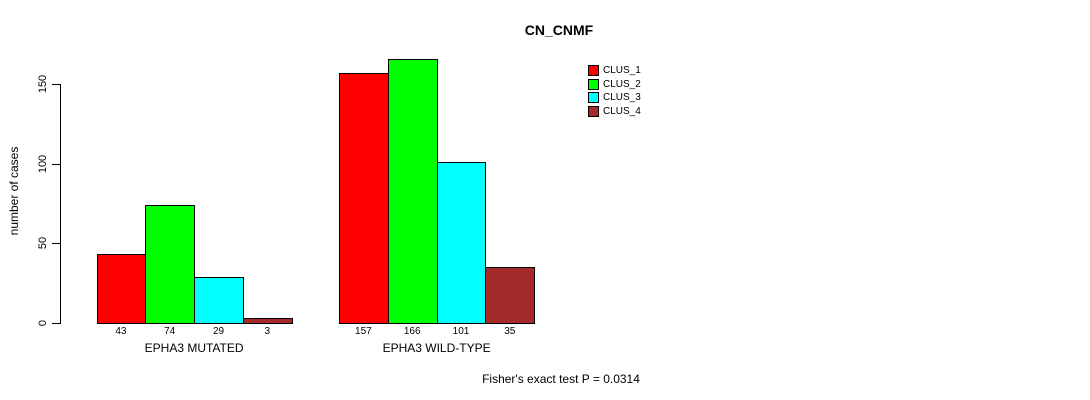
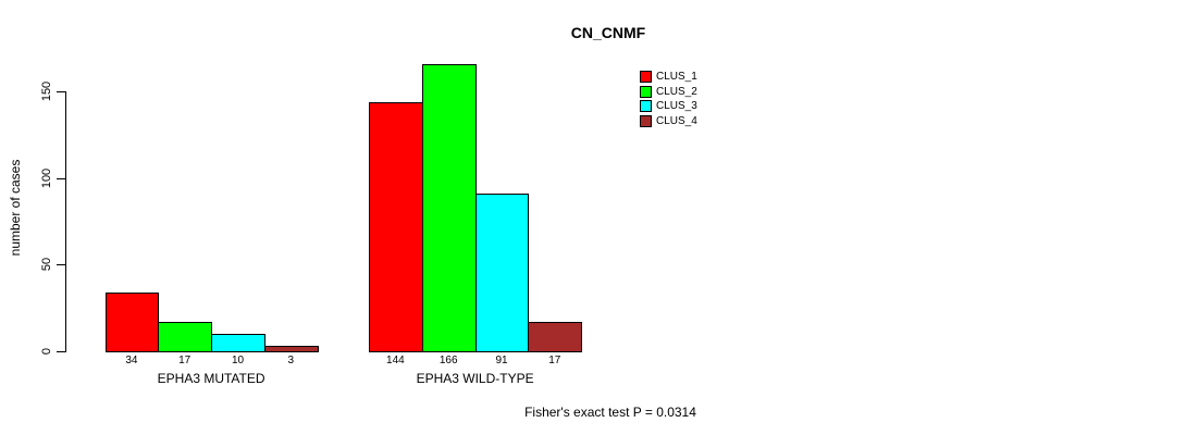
CLUS_1/EPHA3 MUTATED: 43 -> 34
CLUS_2/EPHA3 MUTATED: 74 -> 17
CLUS_3/EPHA3 MUTATED: 29 -> 10
CLUS_1/EPHA3 WILD-TYPE: 157 -> 144
CLUS_3/EPHA3 WILD-TYPE: 101 -> 91
CLUS_4/EPHA3 WILD-TYPE: 35 -> 17
